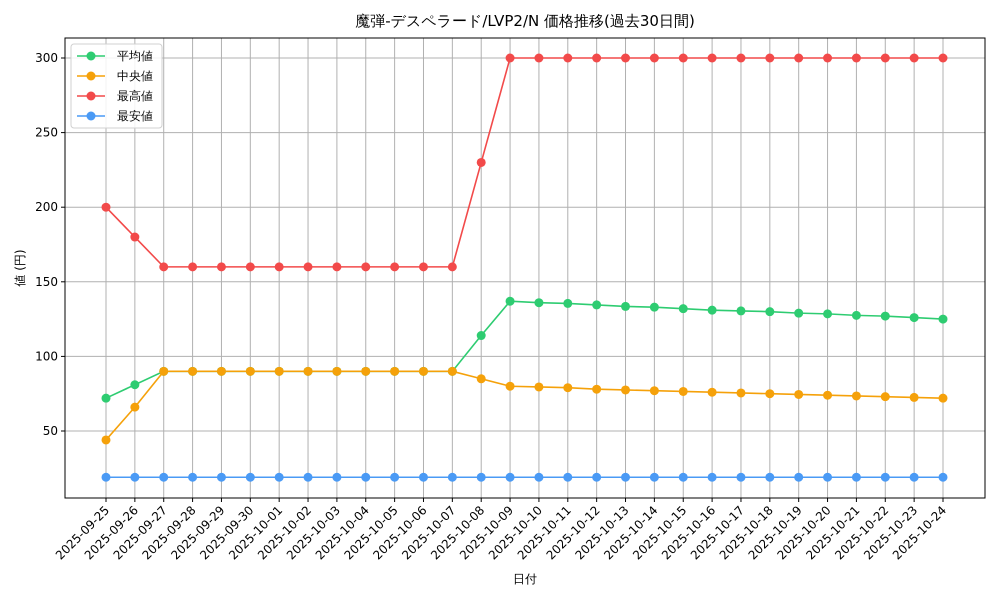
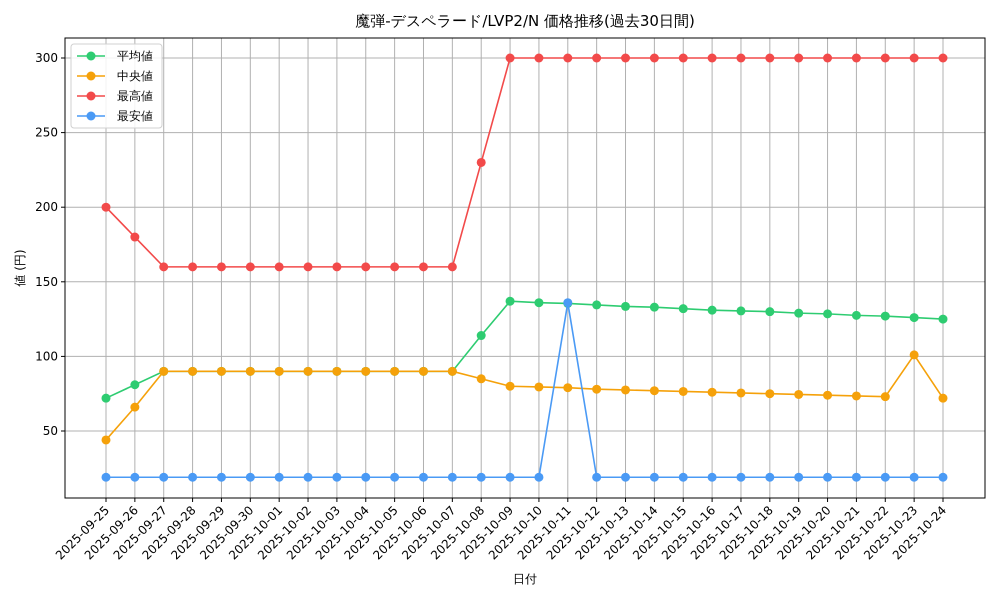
最安値/2025-10-11: 19 -> 136
中央値/2025-10-23: 72 -> 101
